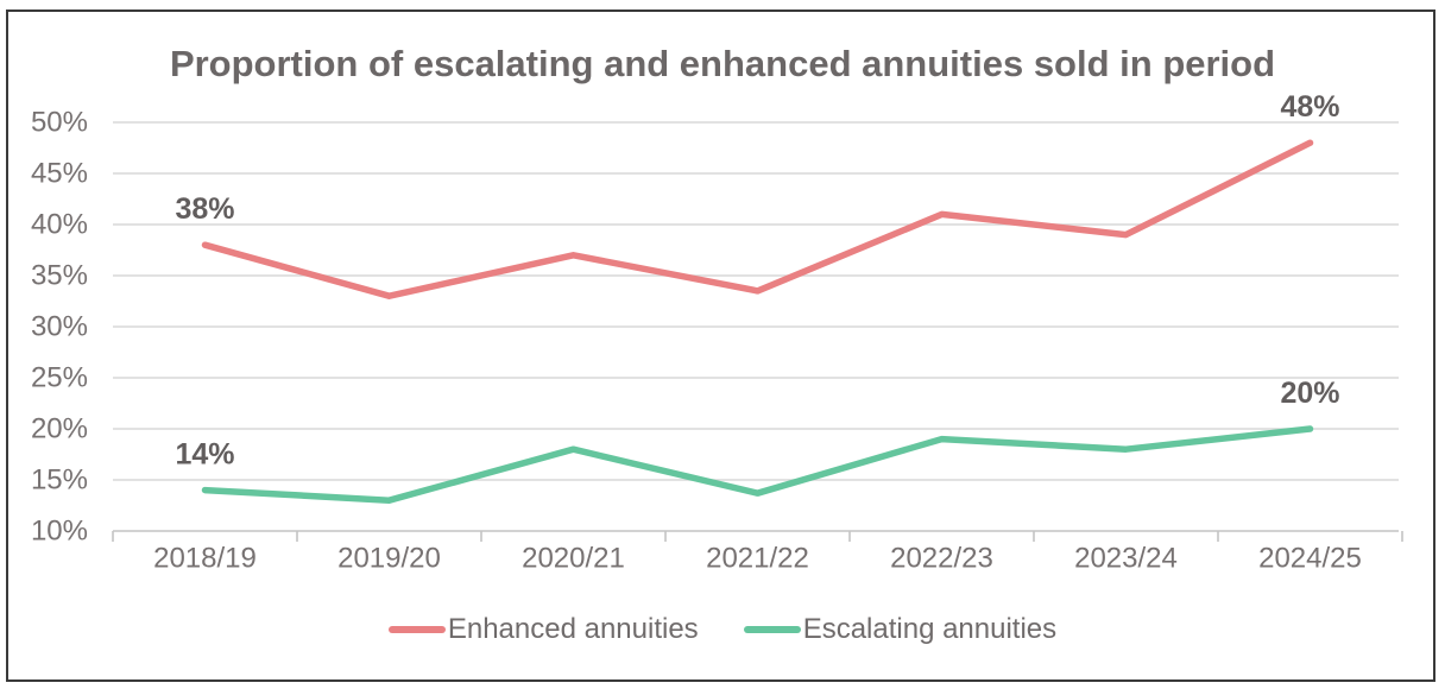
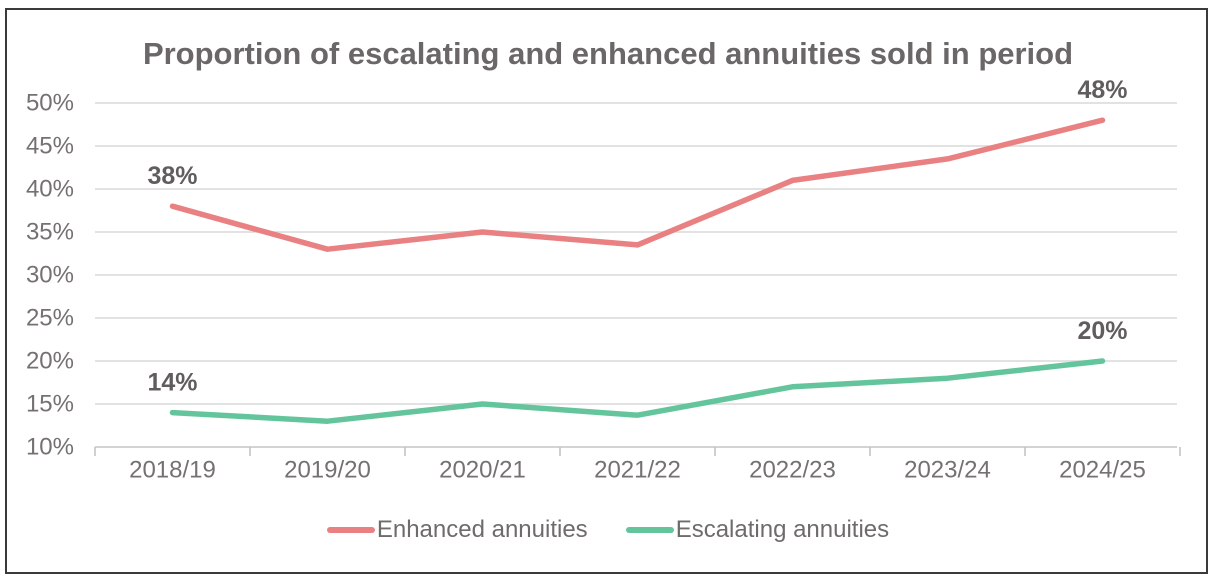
Enhanced annuities/2020/21: 37% -> 35%
Escalating annuities/2020/21: 18% -> 15%
Escalating annuities/2022/23: 19% -> 17%
Enhanced annuities/2023/24: 39% -> 44%
